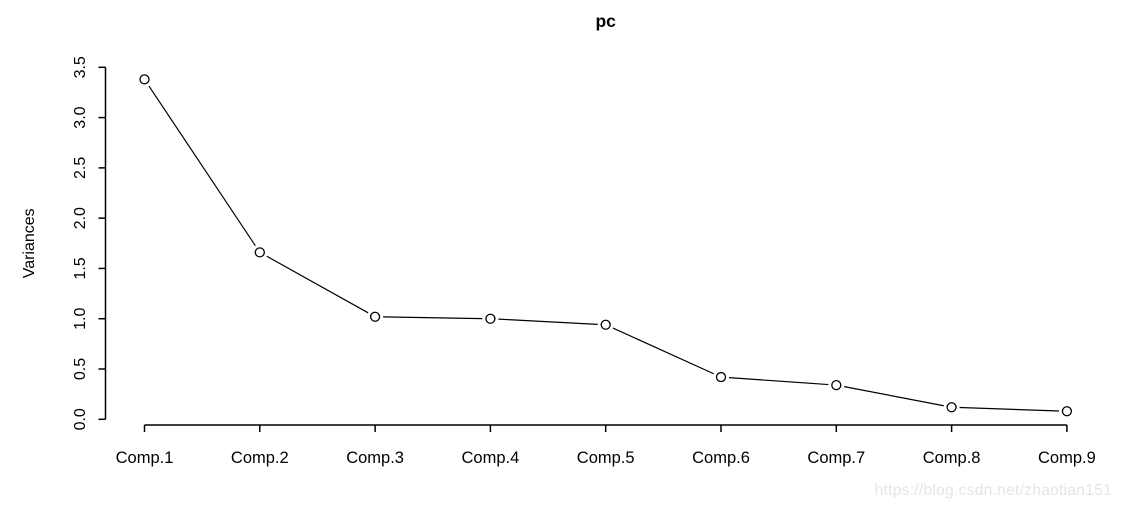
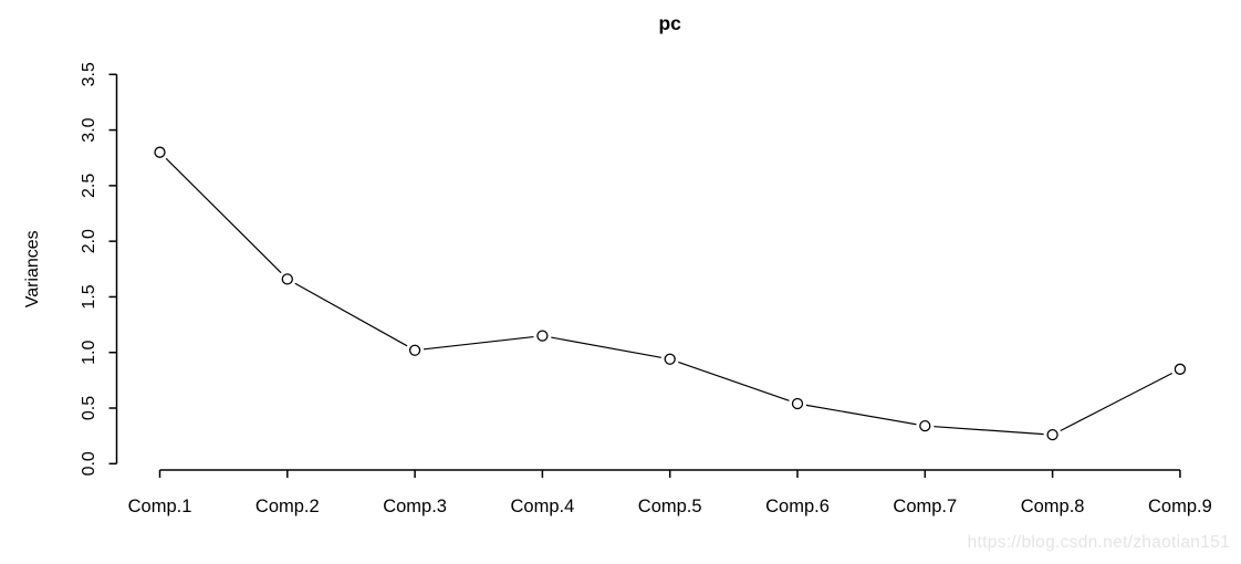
Comp.1: 3.38 -> 2.80
Comp.4: 1.00 -> 1.15
Comp.6: 0.42 -> 0.54
Comp.8: 0.12 -> 0.26
Comp.9: 0.08 -> 0.85
